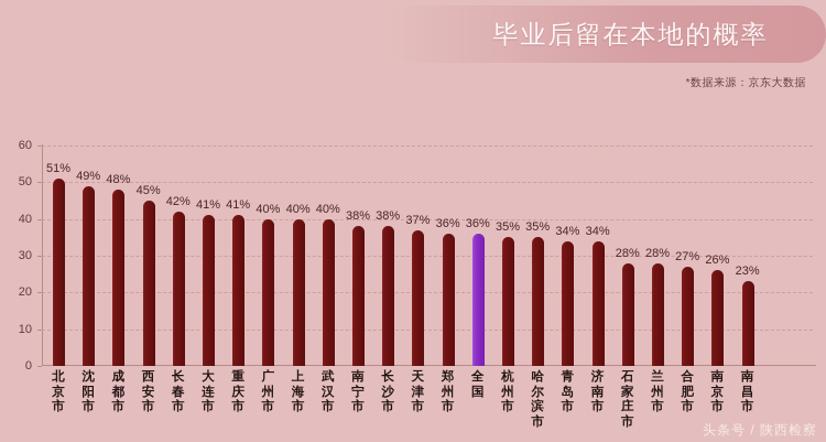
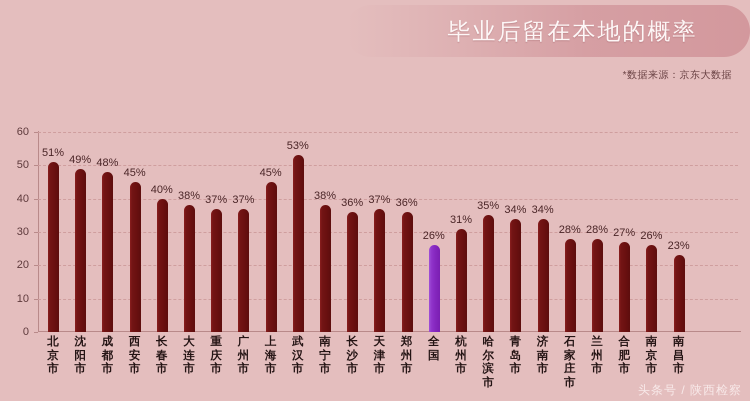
长春市: 42% -> 40%
大连市: 41% -> 38%
重庆市: 41% -> 37%
广州市: 40% -> 37%
上海市: 40% -> 45%
武汉市: 40% -> 53%
长沙市: 38% -> 36%
全国: 36% -> 26%
杭州市: 35% -> 31%
